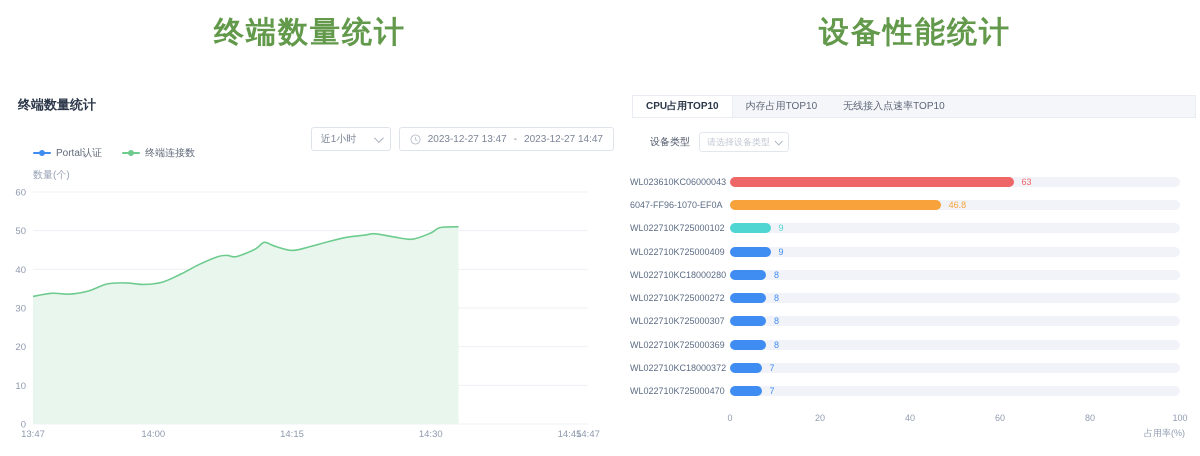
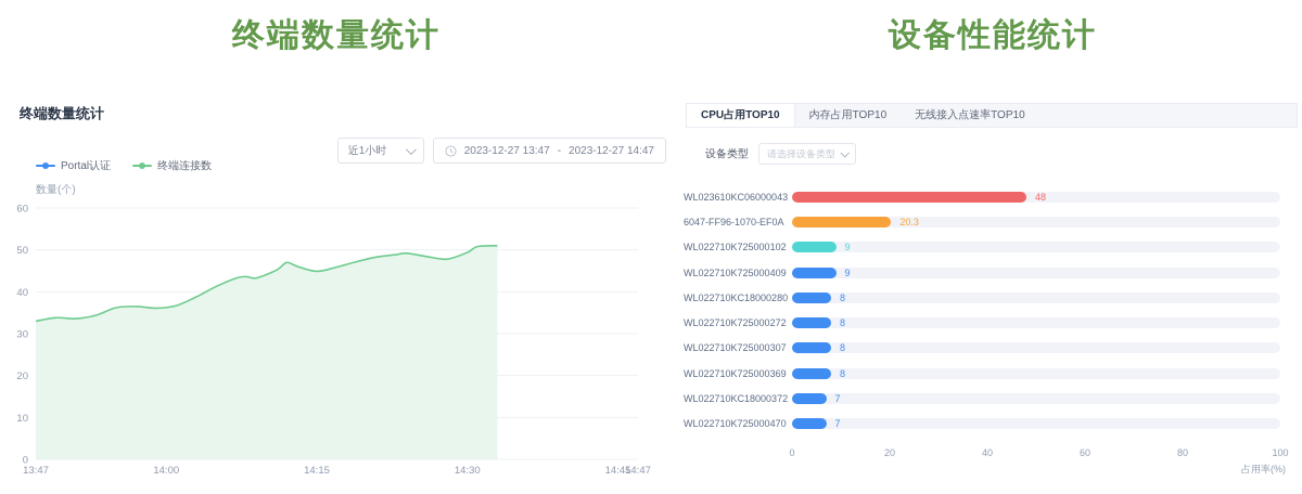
CPU占用TOP10/WL023610KC06000043: 63 -> 48
CPU占用TOP10/6047-FF96-1070-EF0A: 46.8 -> 20.3
